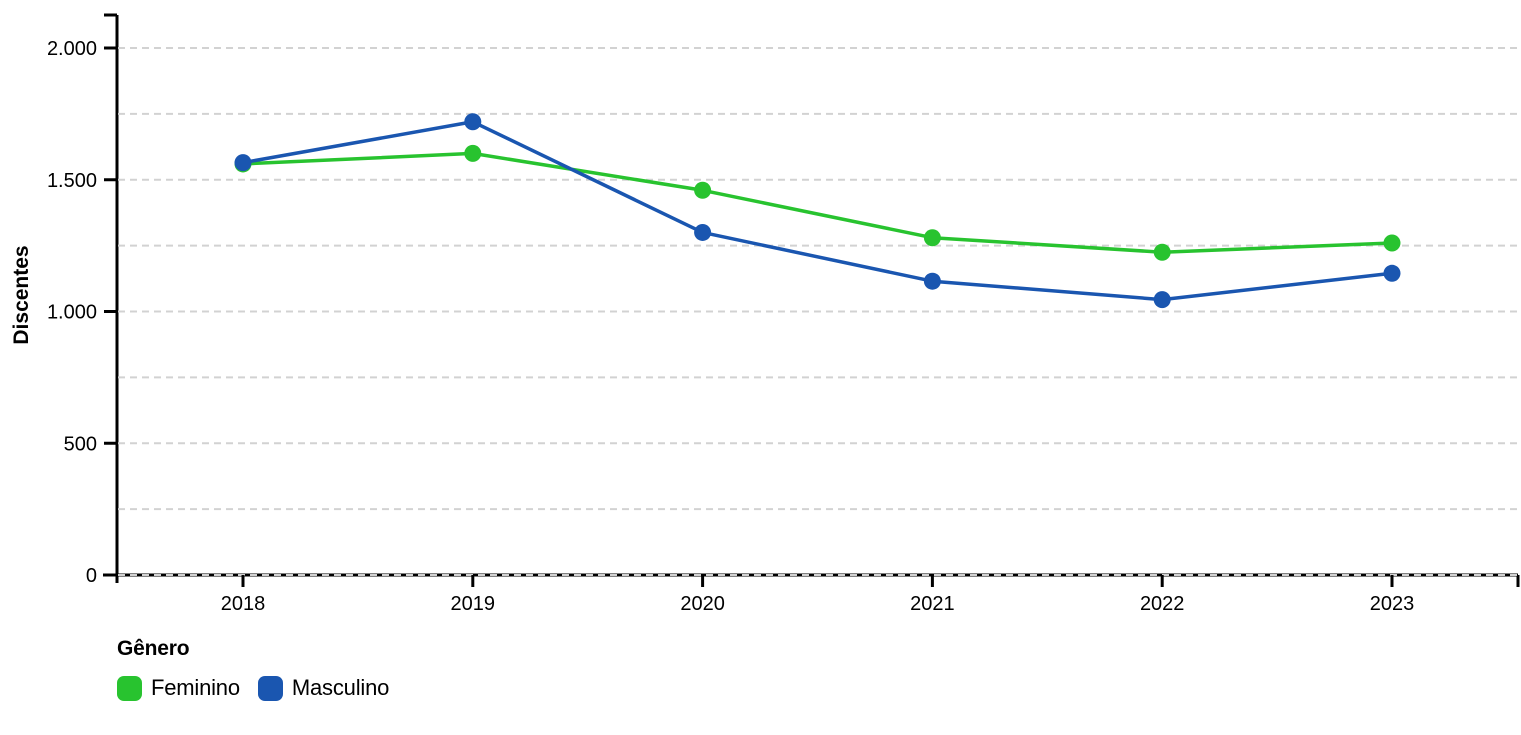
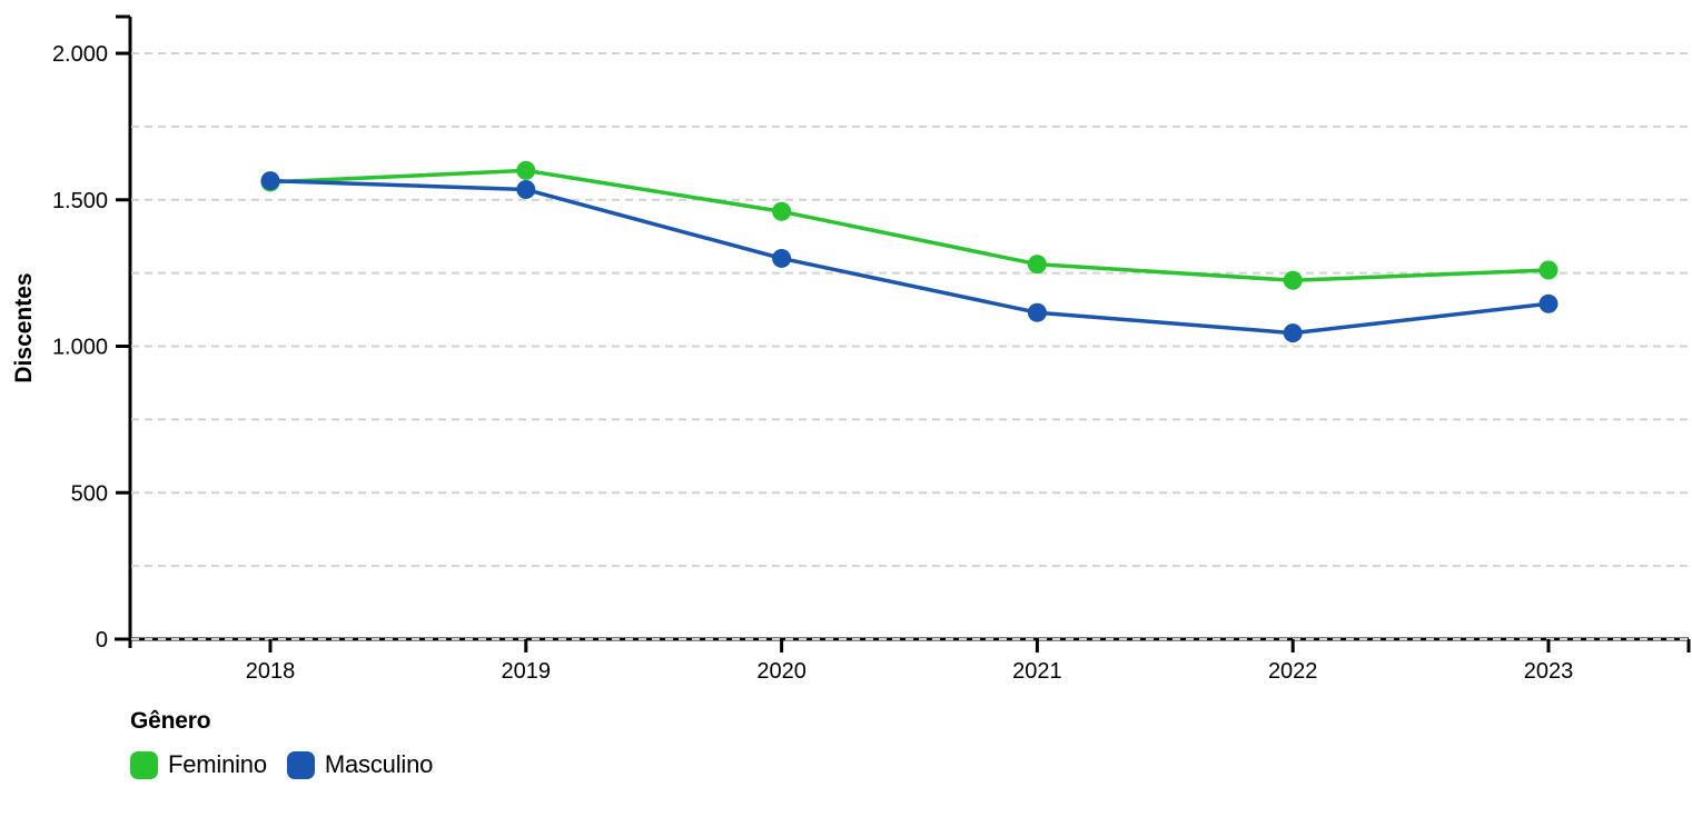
Masculino/2019: 1720 -> 1540
